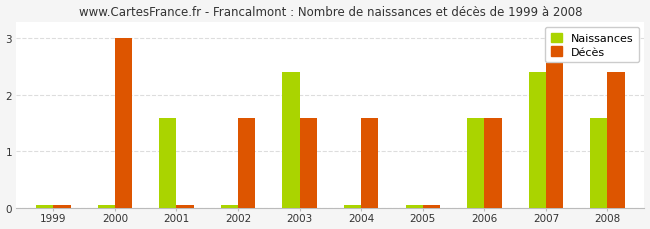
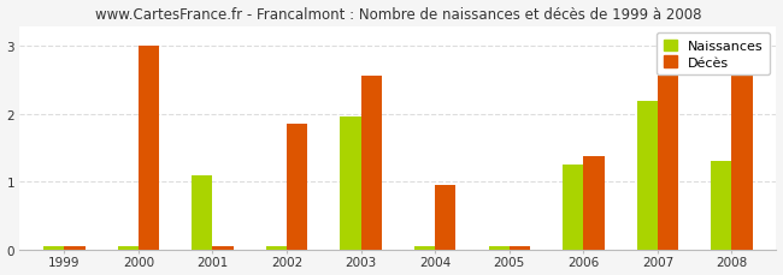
Naissances/2001: 1.60 -> 1.10
Décès/2002: 1.60 -> 1.86
Naissances/2003: 2.40 -> 1.96
Décès/2003: 1.60 -> 2.56
Décès/2004: 1.60 -> 0.96
Naissances/2006: 1.60 -> 1.26
Décès/2006: 1.60 -> 1.38
Naissances/2007: 2.40 -> 2.20
Naissances/2008: 1.60 -> 1.30
Décès/2008: 2.40 -> 2.58
